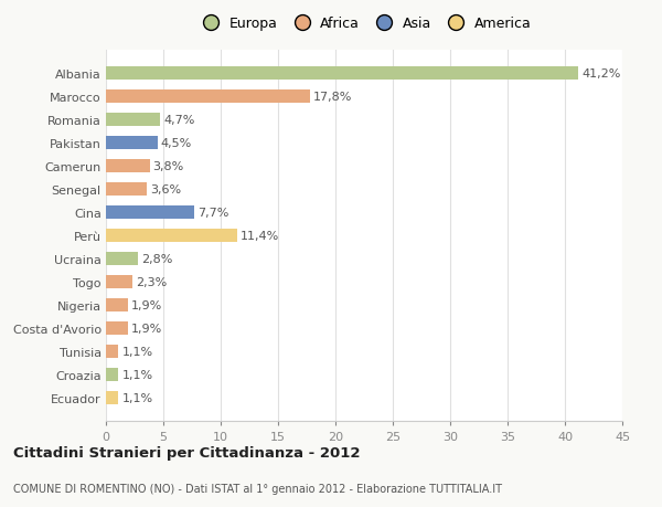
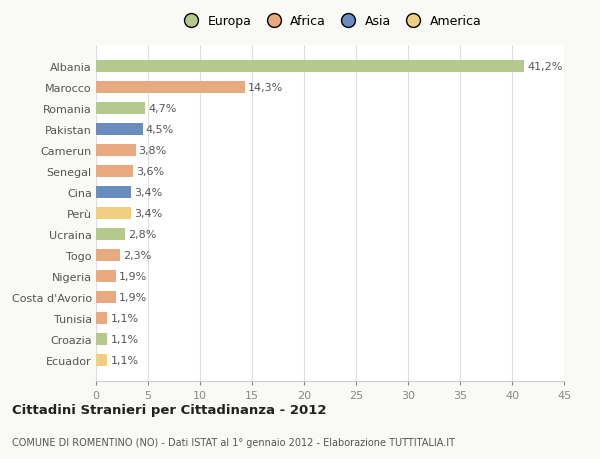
Marocco: 17,8% -> 14,3%
Cina: 7,7% -> 3,4%
Perù: 11,4% -> 3,4%
